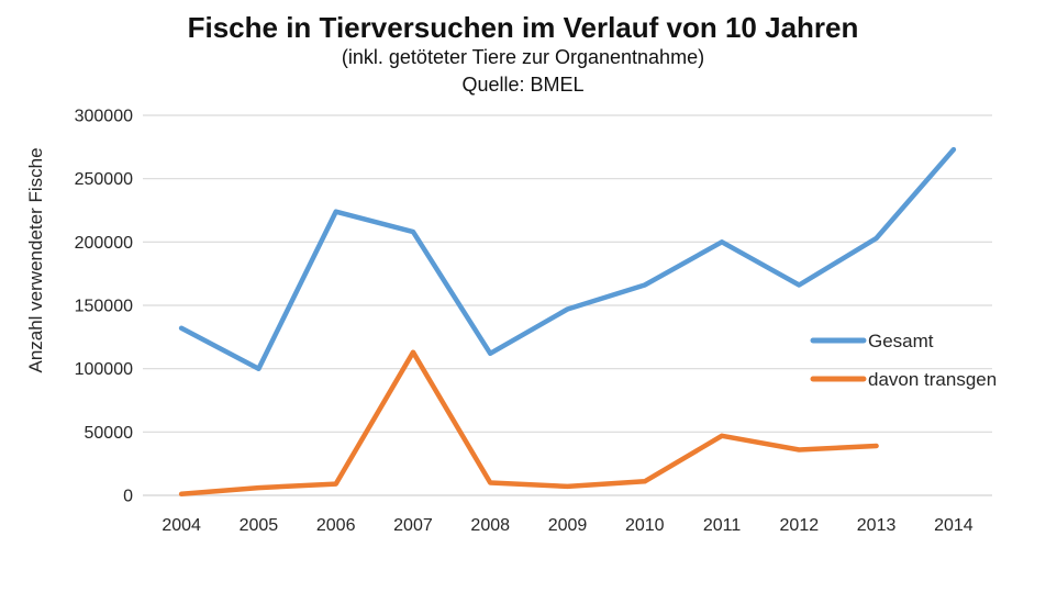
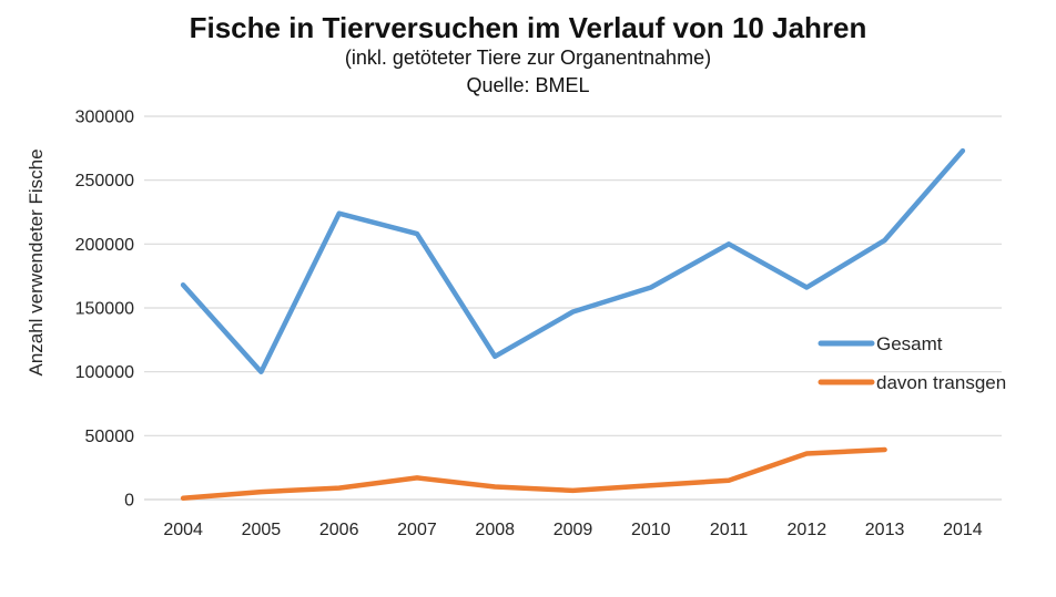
Gesamt/2004: 132000 -> 168000
davon transgen/2007: 113000 -> 17000
davon transgen/2011: 47000 -> 15000
